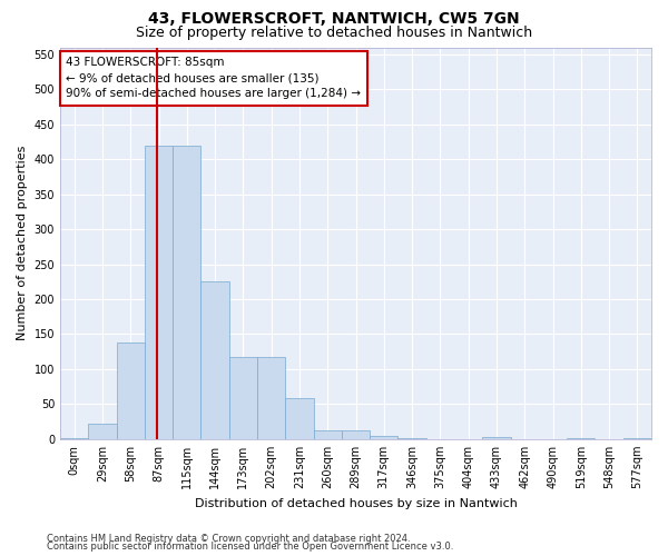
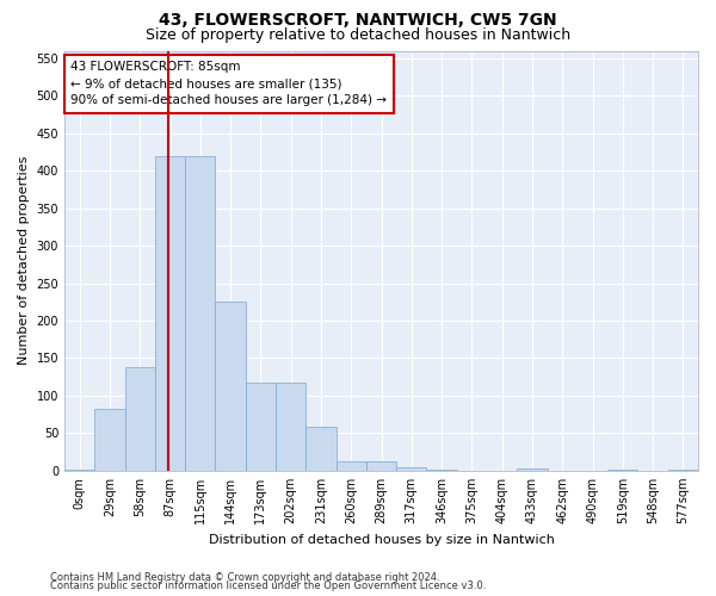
29sqm: 22 -> 82
